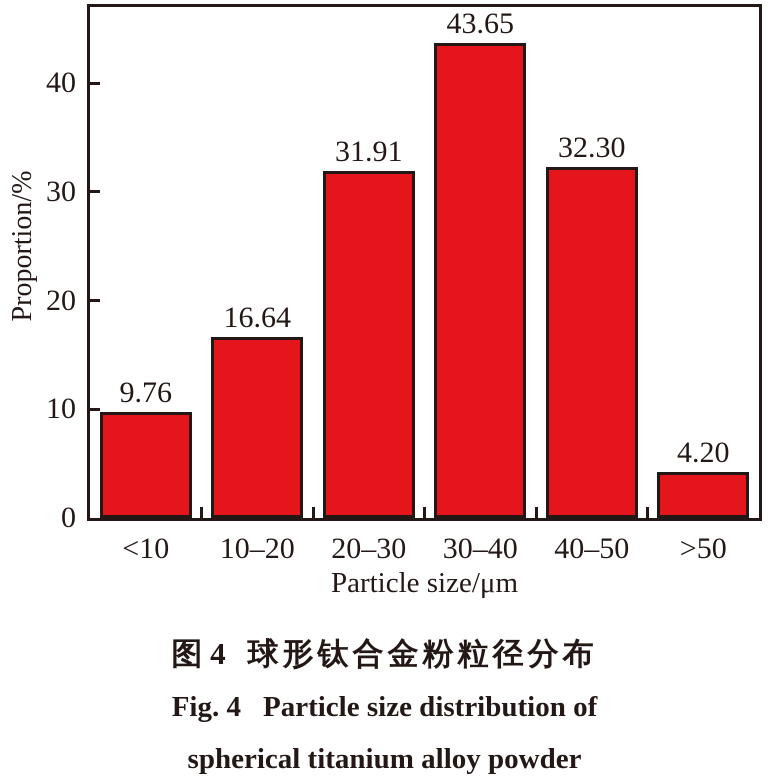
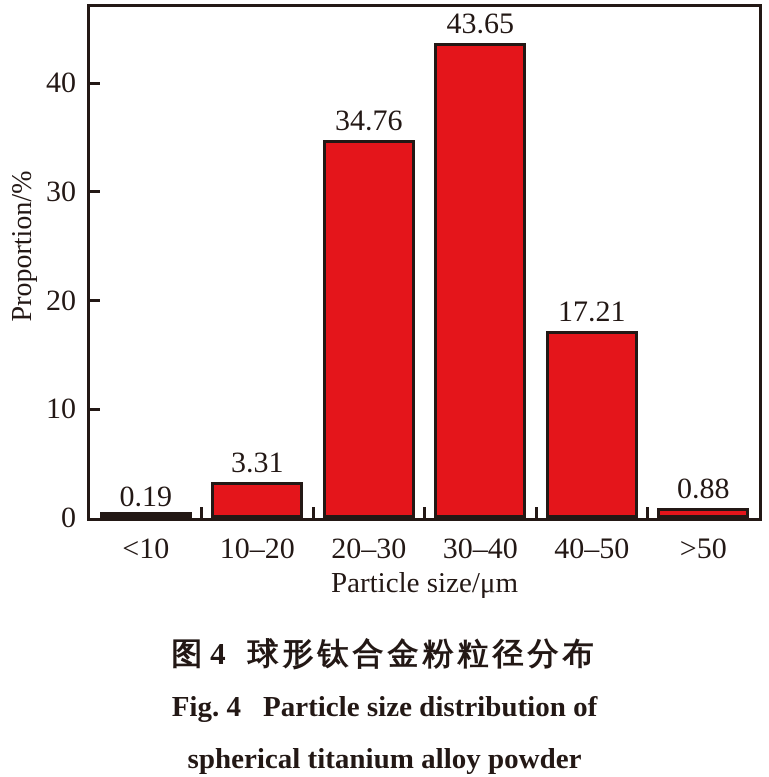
<10: 9.76 -> 0.19
10–20: 16.64 -> 3.31
20–30: 31.91 -> 34.76
40–50: 32.30 -> 17.21
>50: 4.20 -> 0.88
